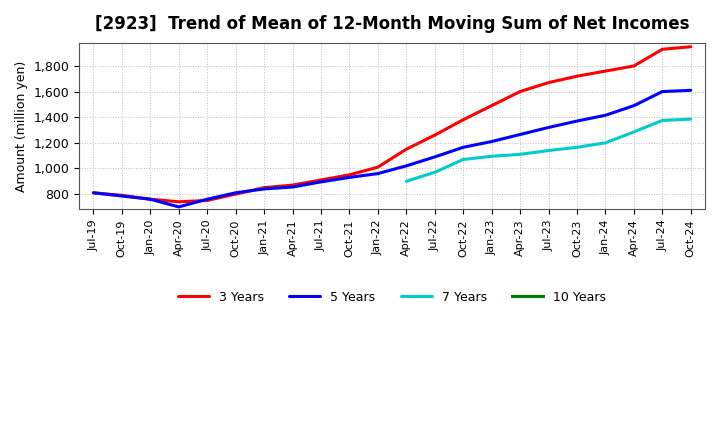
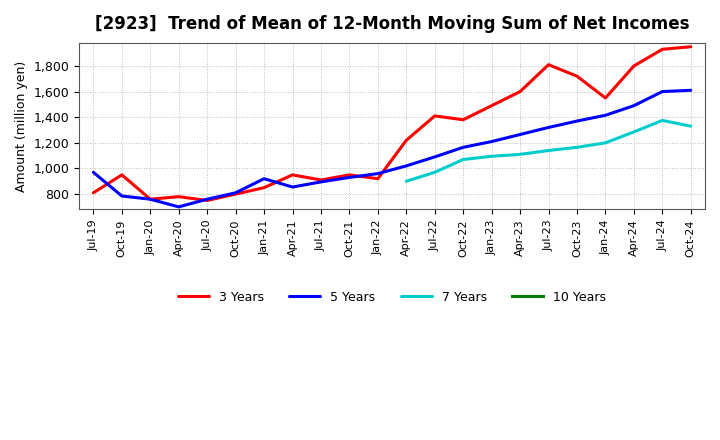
5 Years/Jul-19: 810 -> 970
3 Years/Oct-19: 790 -> 950
3 Years/Apr-20: 740 -> 780
5 Years/Jan-21: 840 -> 920
3 Years/Apr-21: 870 -> 950
3 Years/Jan-22: 1,010 -> 920
3 Years/Apr-22: 1,150 -> 1,220
3 Years/Jul-22: 1,260 -> 1,410
3 Years/Jul-23: 1,670 -> 1,810
3 Years/Jan-24: 1,760 -> 1,550
7 Years/Oct-24: 1,380 -> 1,330
